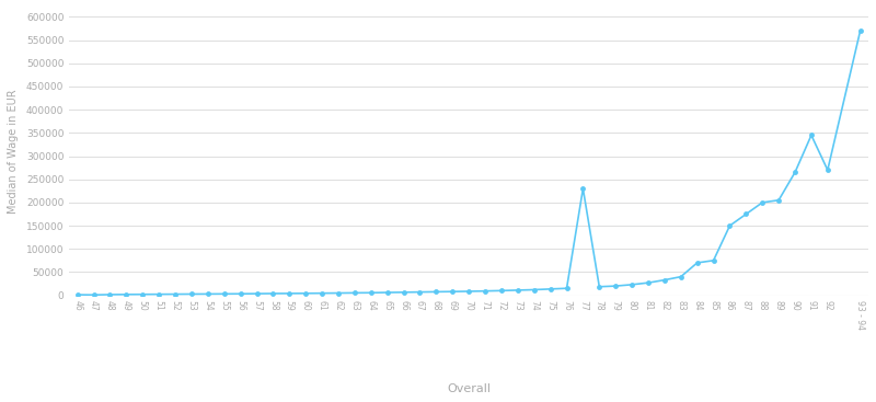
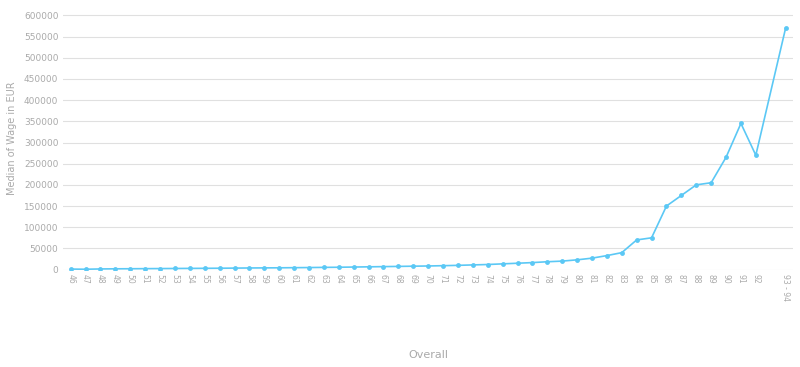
77: 230000 -> 16000
